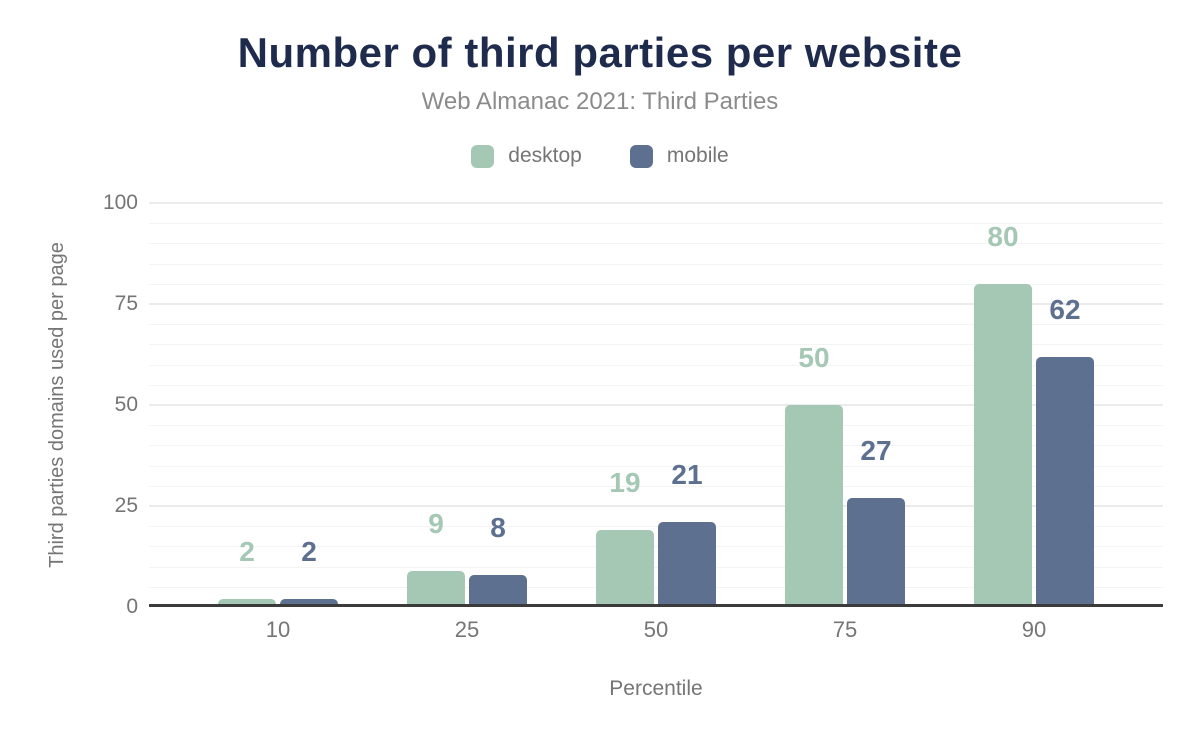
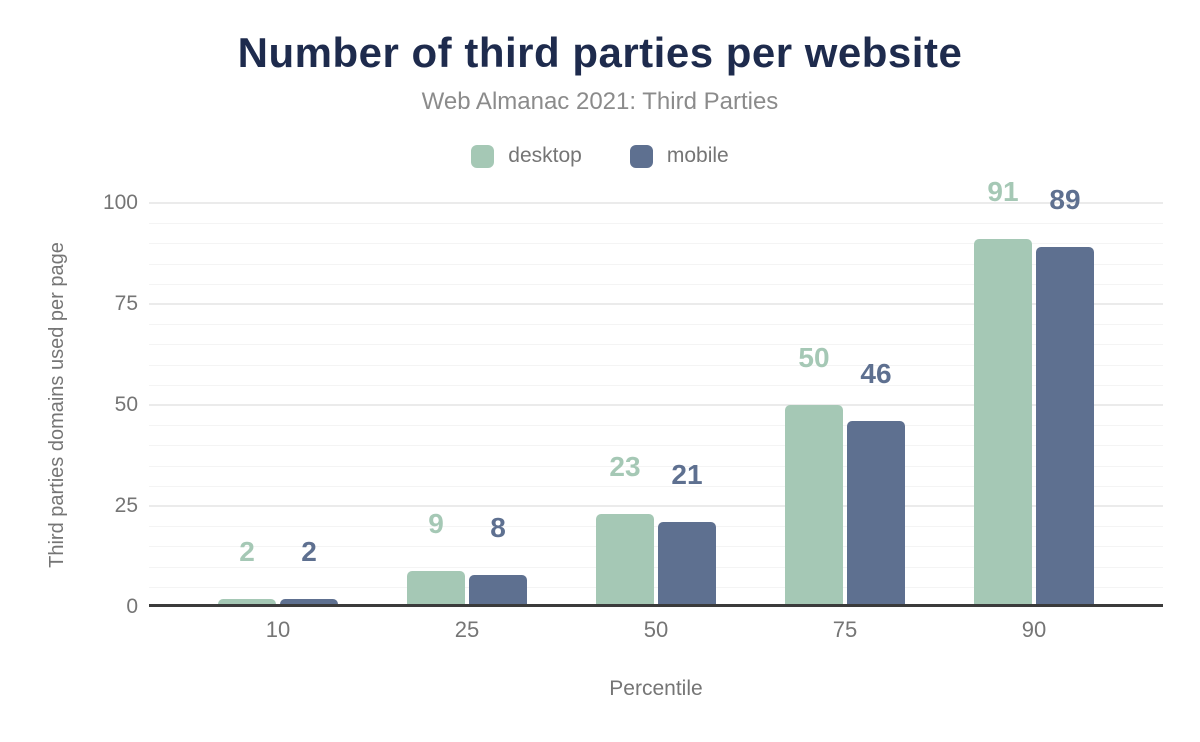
desktop/50: 19 -> 23
mobile/75: 27 -> 46
desktop/90: 80 -> 91
mobile/90: 62 -> 89
